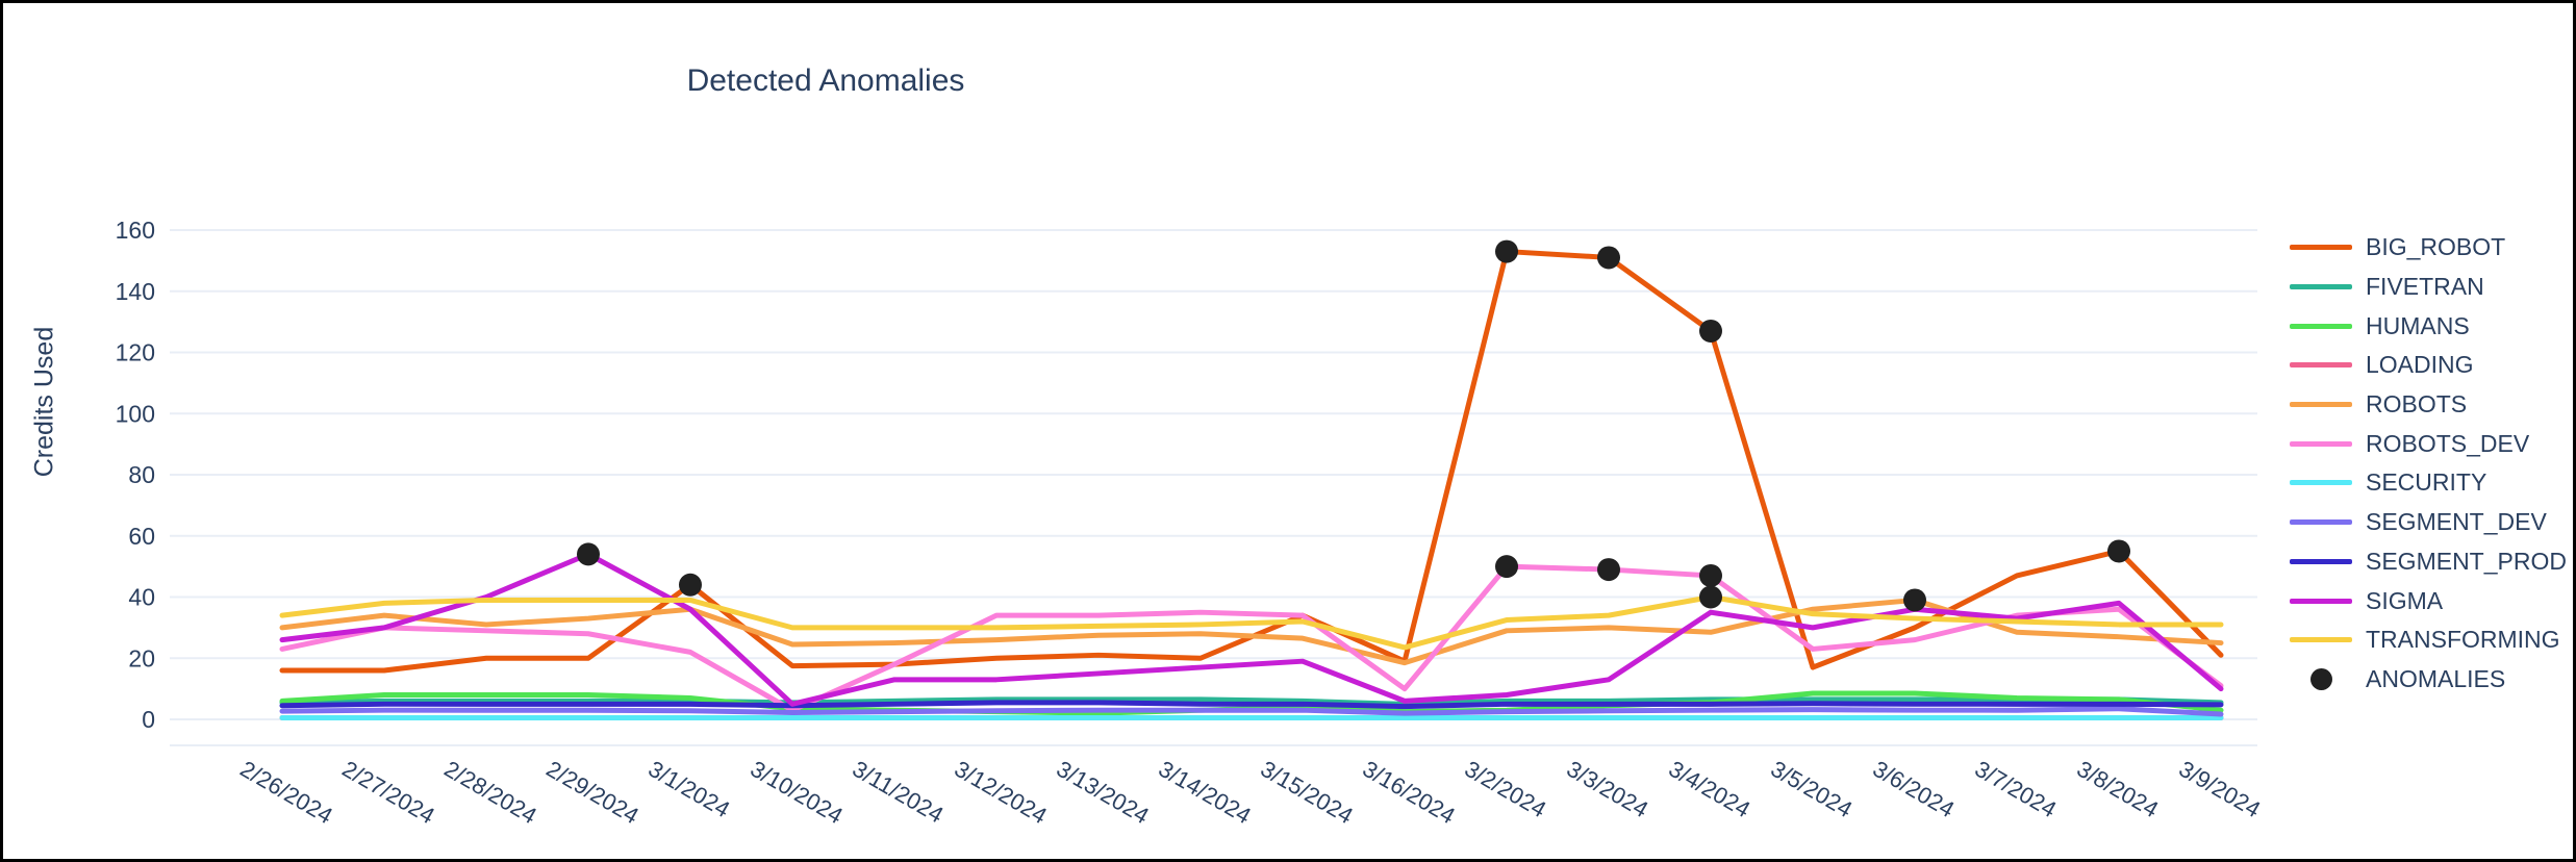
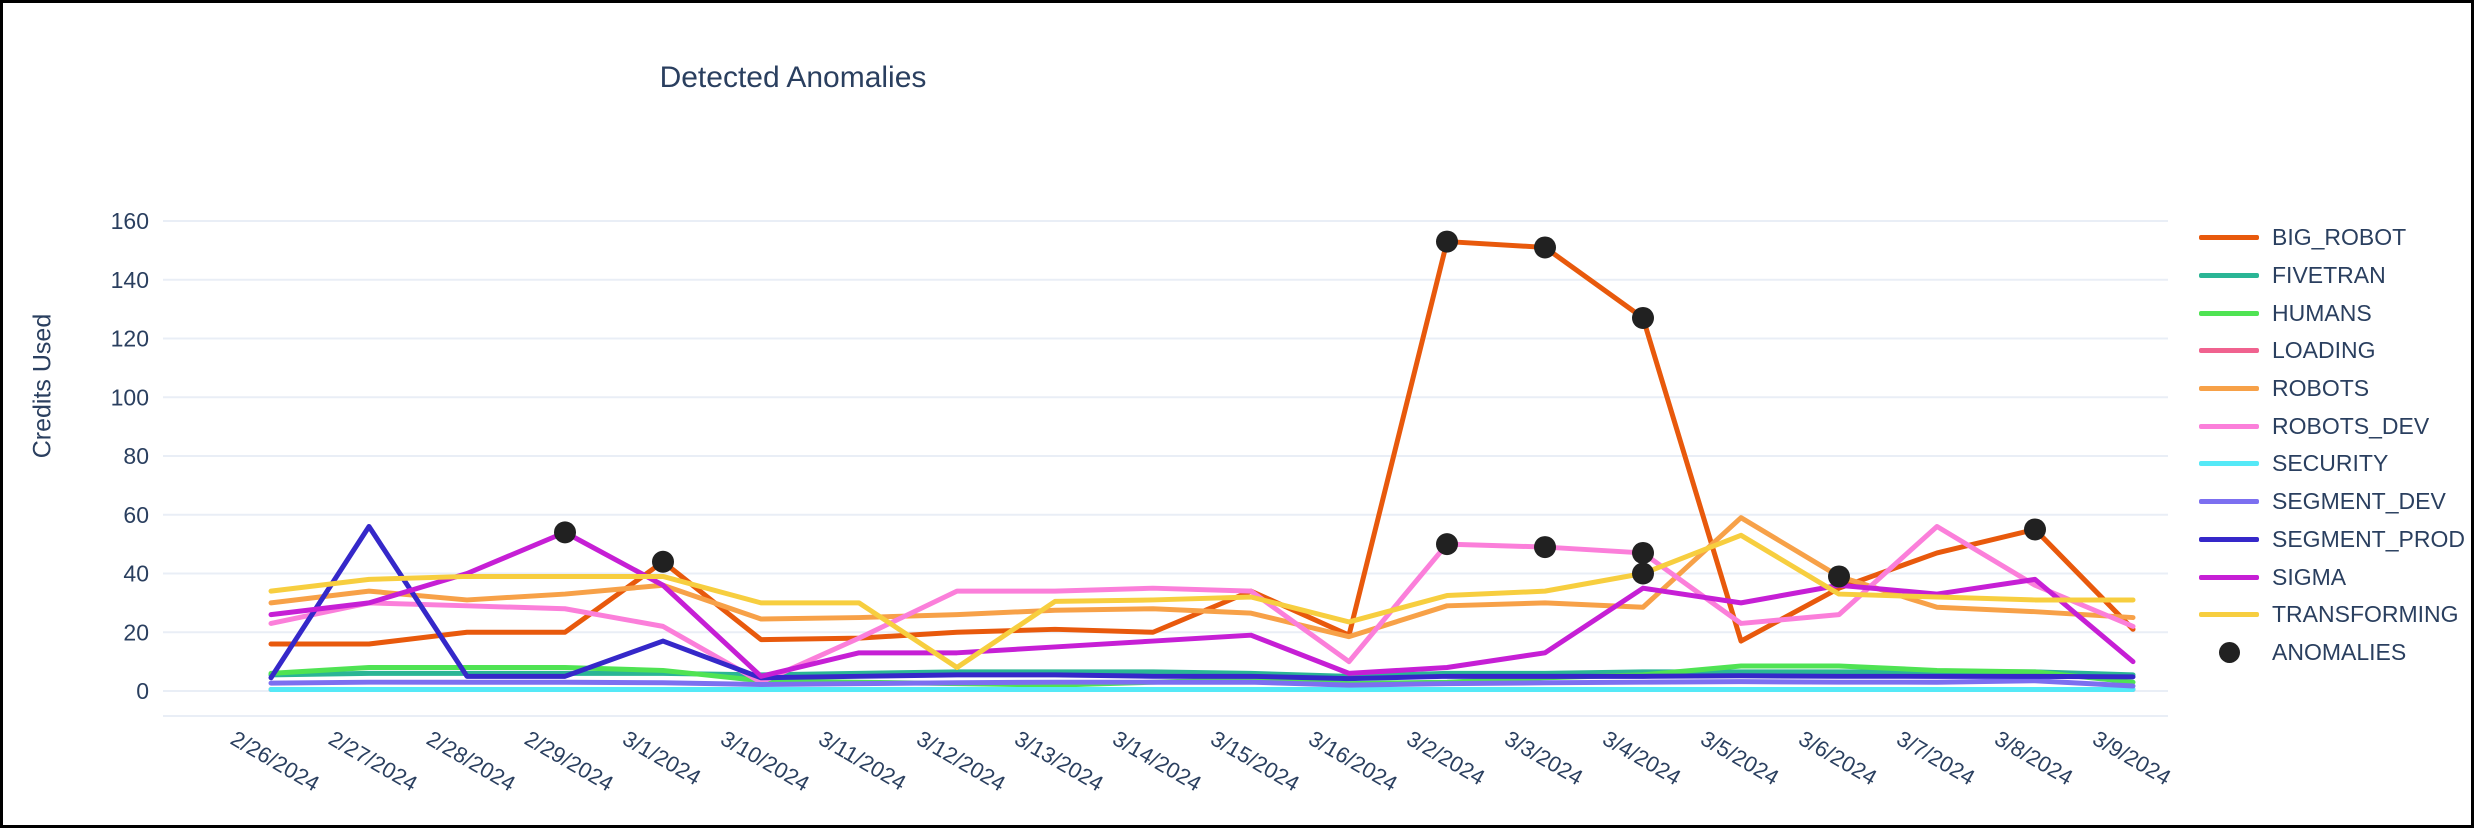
SEGMENT_PROD/2/27/2024: 5 -> 56
SEGMENT_PROD/3/1/2024: 5 -> 17
TRANSFORMING/3/12/2024: 30 -> 8
ROBOTS/3/5/2024: 36 -> 59
TRANSFORMING/3/5/2024: 34 -> 53
BIG_ROBOT/3/6/2024: 30 -> 35
ROBOTS_DEV/3/7/2024: 34 -> 56
ROBOTS_DEV/3/9/2024: 11 -> 22
